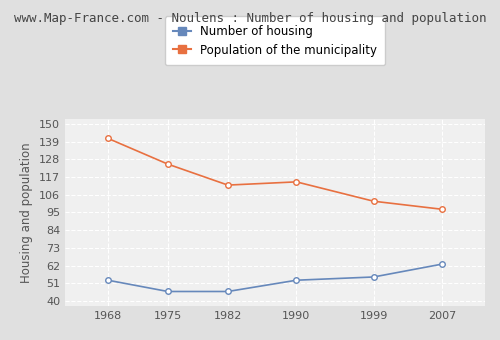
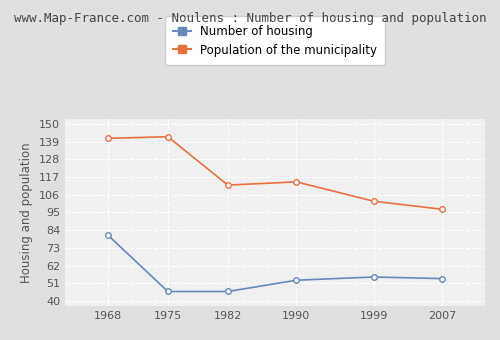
Number of housing/1968: 53 -> 81
Population of the municipality/1975: 125 -> 142
Number of housing/2007: 63 -> 54
